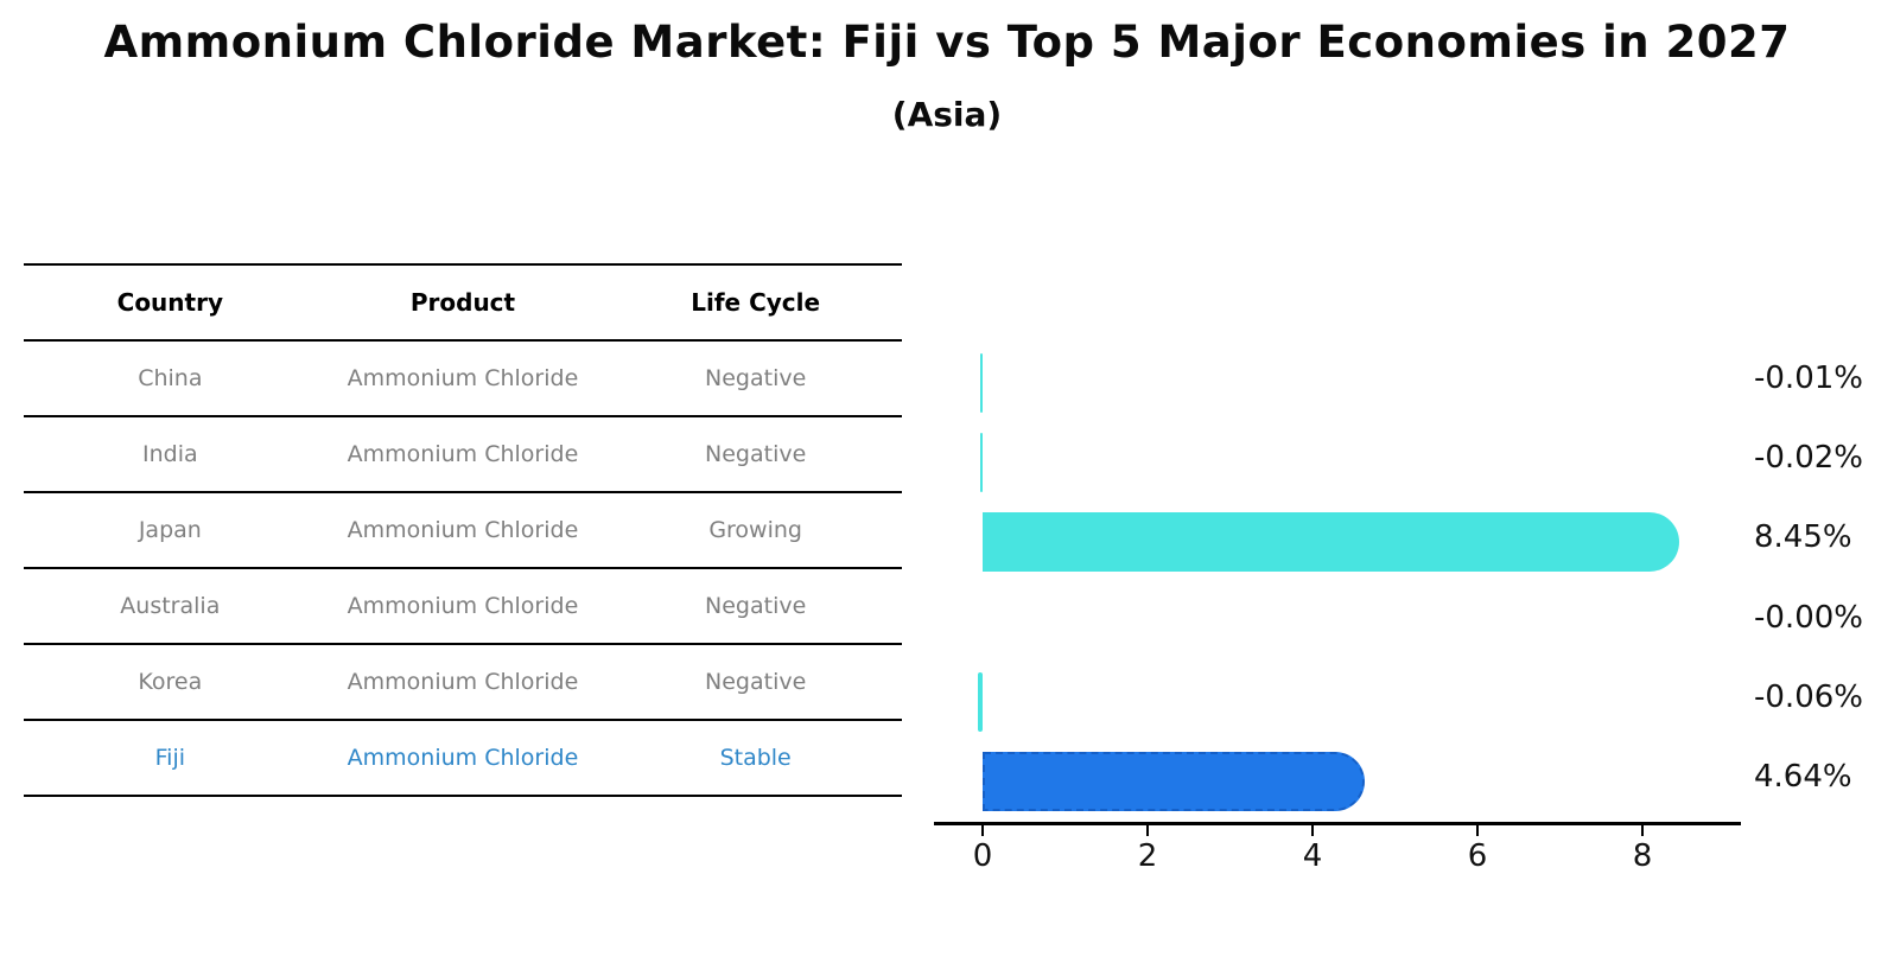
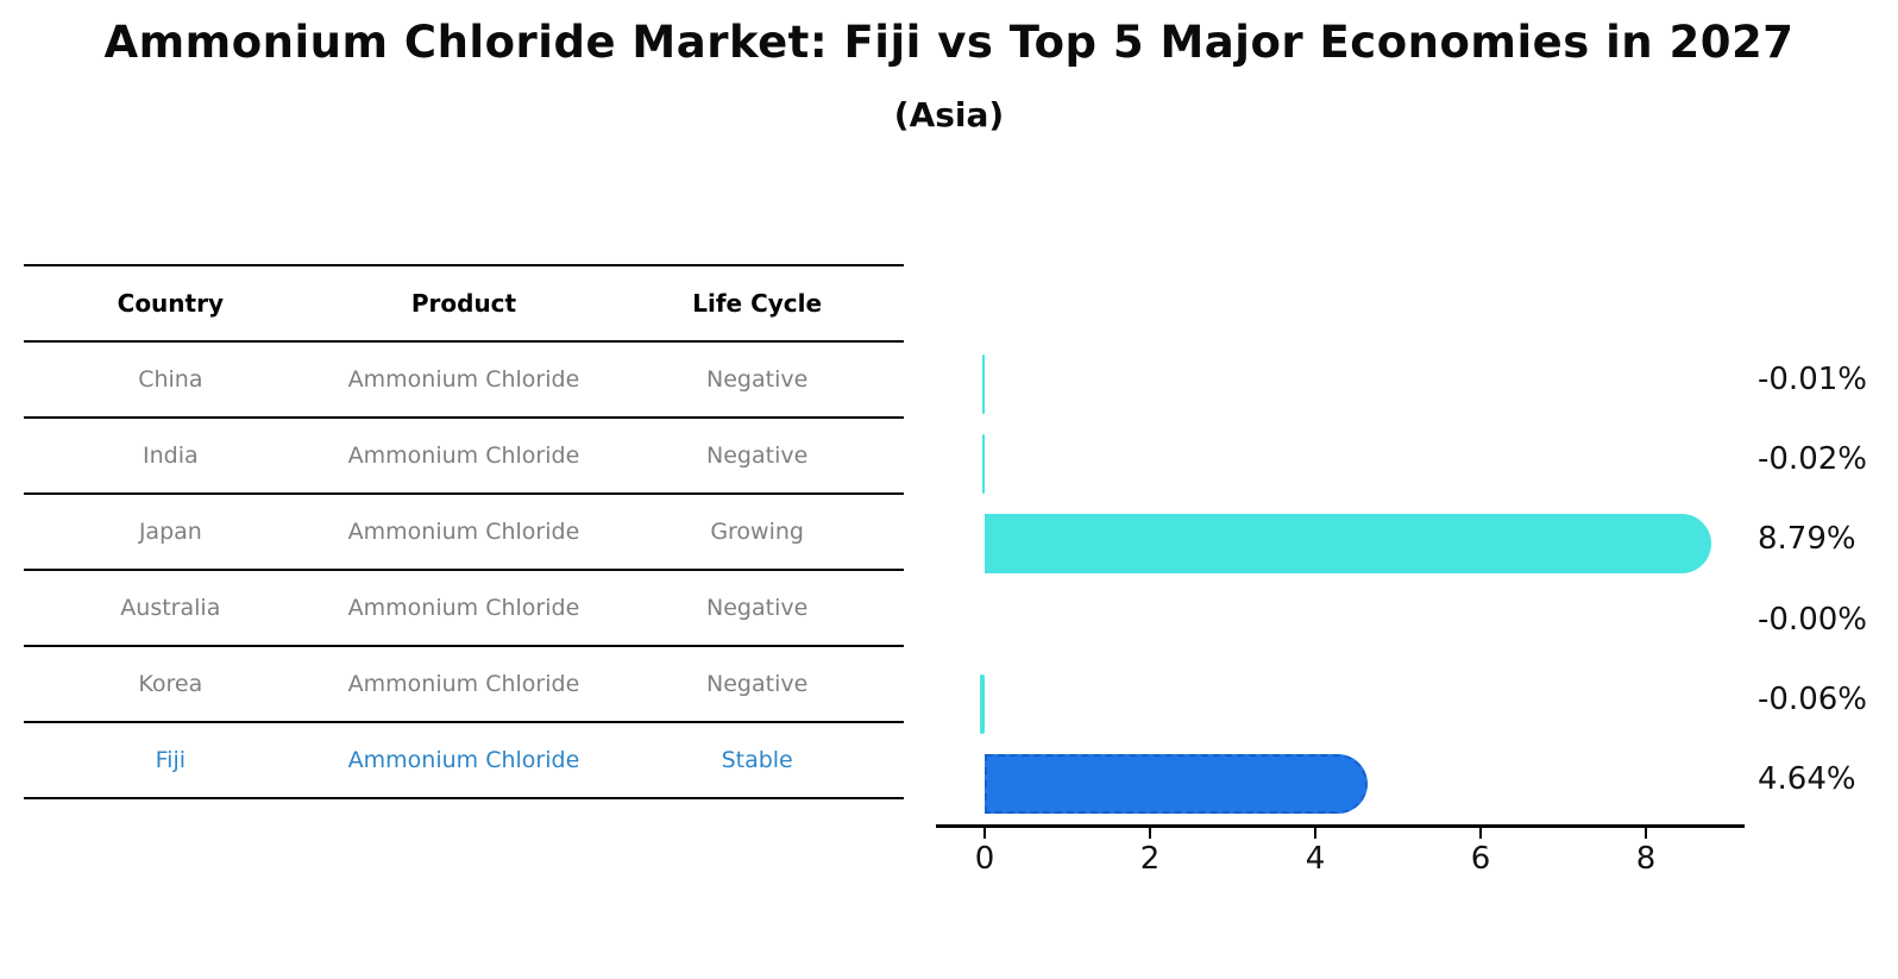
Japan: 8.45% -> 8.79%
